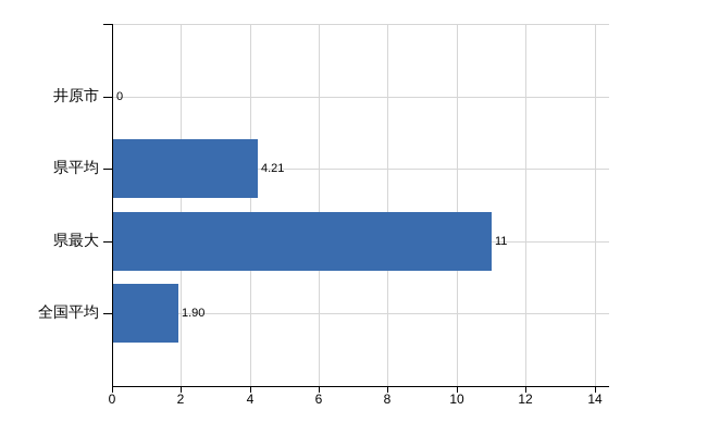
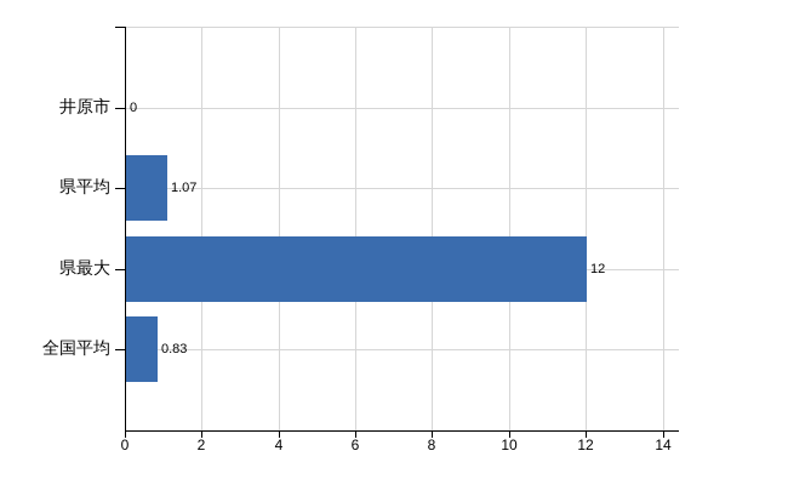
県平均: 4.21 -> 1.07
県最大: 11 -> 12
全国平均: 1.90 -> 0.83
